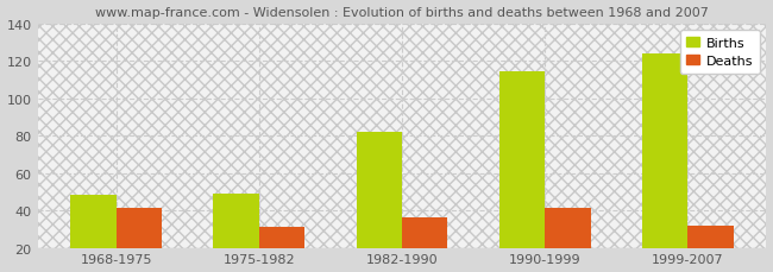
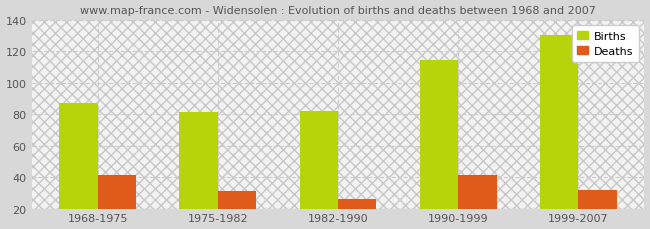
Births/1968-1975: 48 -> 87
Births/1975-1982: 49 -> 81
Deaths/1982-1990: 36 -> 26
Births/1999-2007: 124 -> 130
